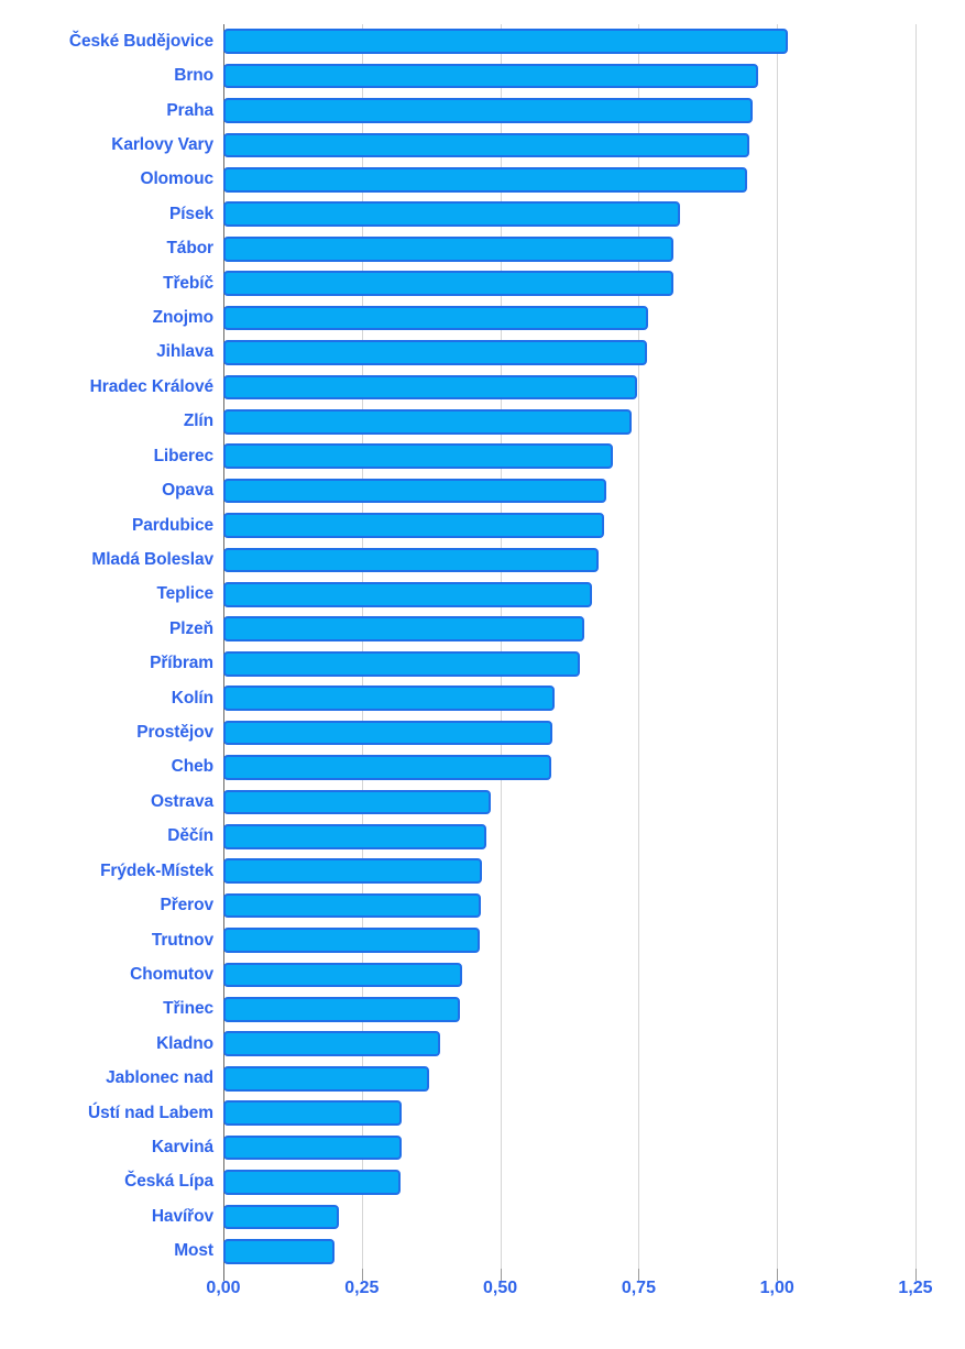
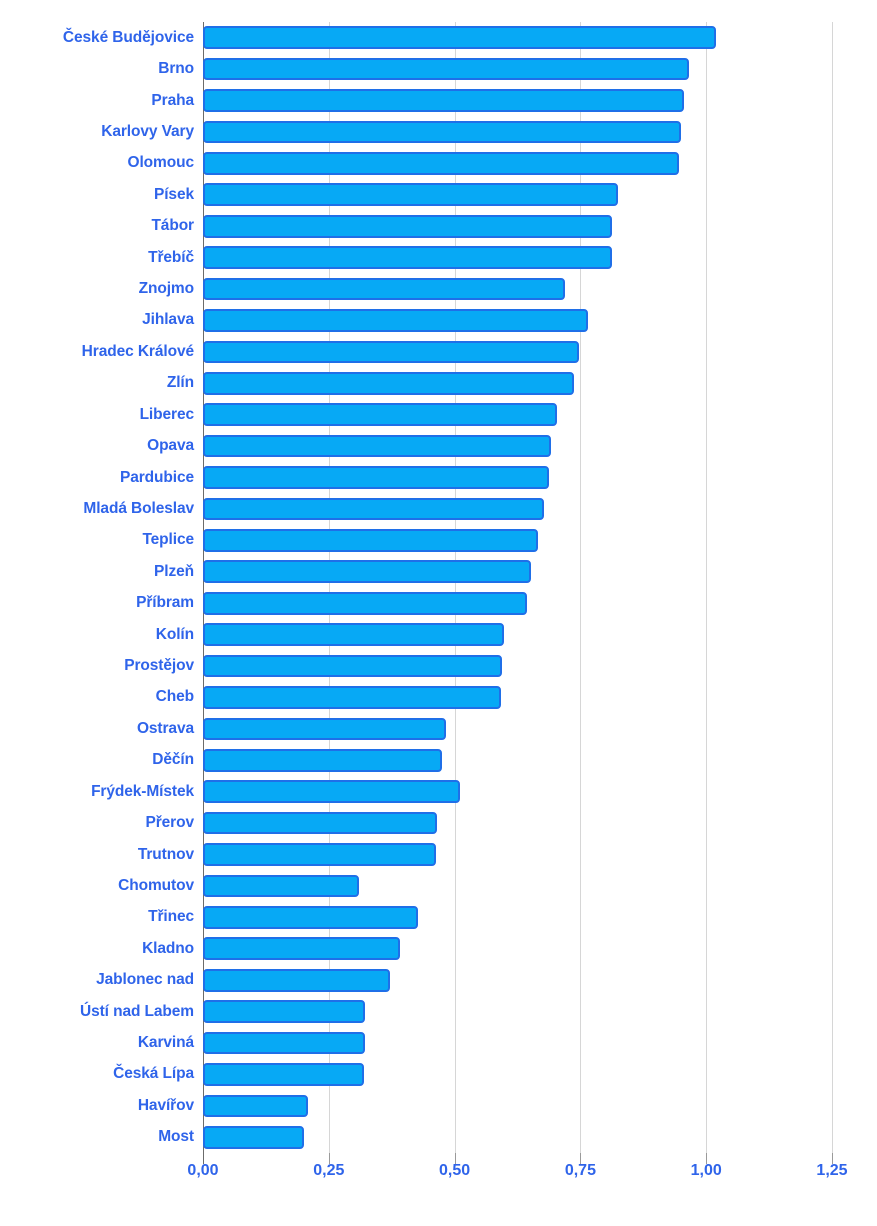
Znojmo: 0,77 -> 0,72
Frýdek-Místek: 0,47 -> 0,51
Chomutov: 0,43 -> 0,31
